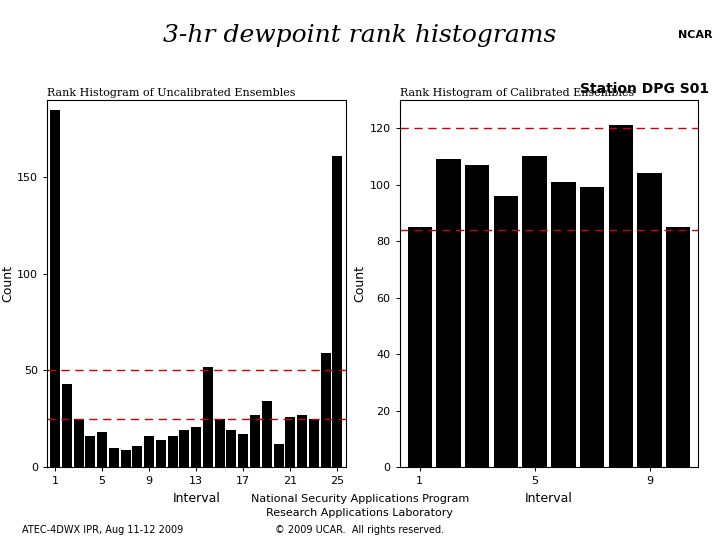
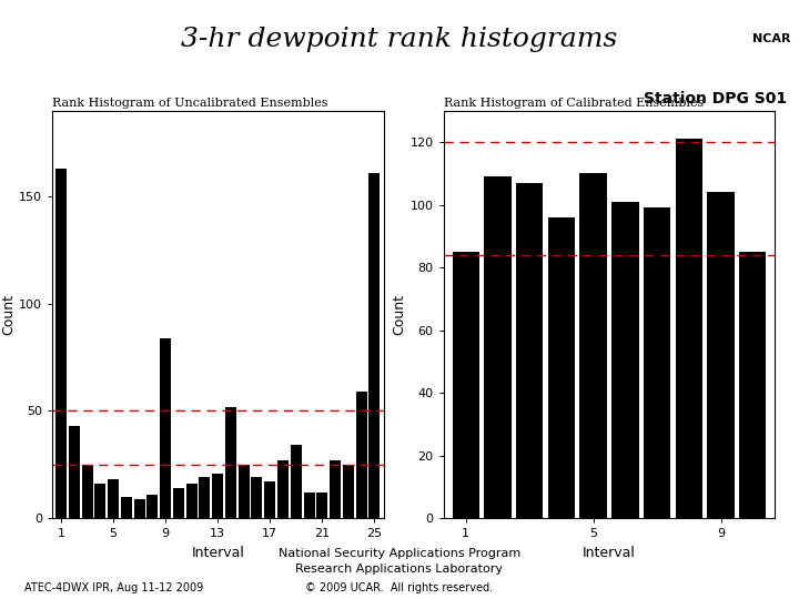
Rank Histogram of Uncalibrated Ensembles/1: 185 -> 163
Rank Histogram of Uncalibrated Ensembles/9: 16 -> 84
Rank Histogram of Uncalibrated Ensembles/21: 26 -> 12
